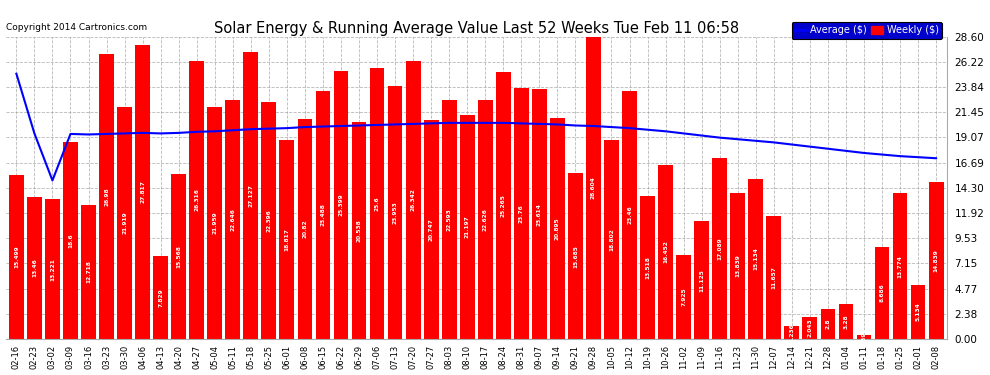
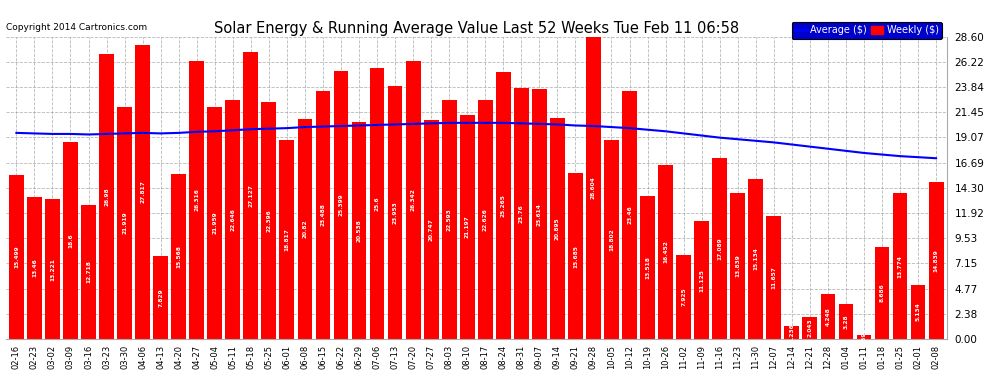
Average ($)/02-16: 25.1 -> 19.5
Average ($)/03-02: 15.0 -> 19.4
Weekly ($)/12-28: 2.8 -> 4.2
